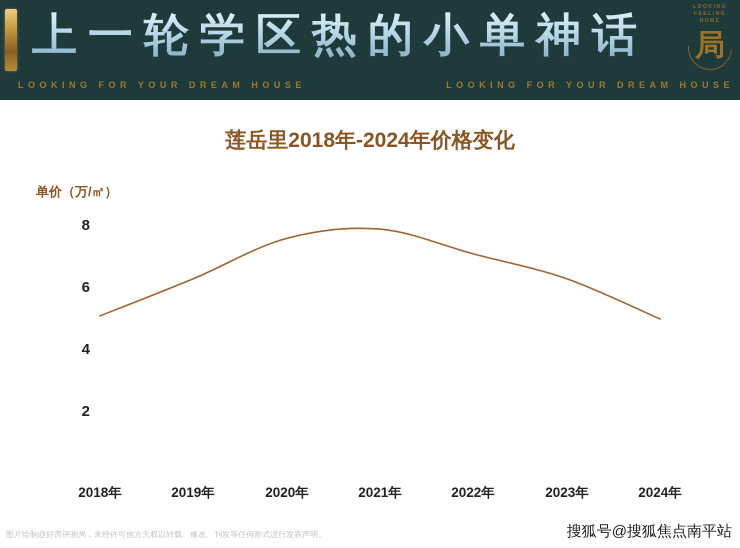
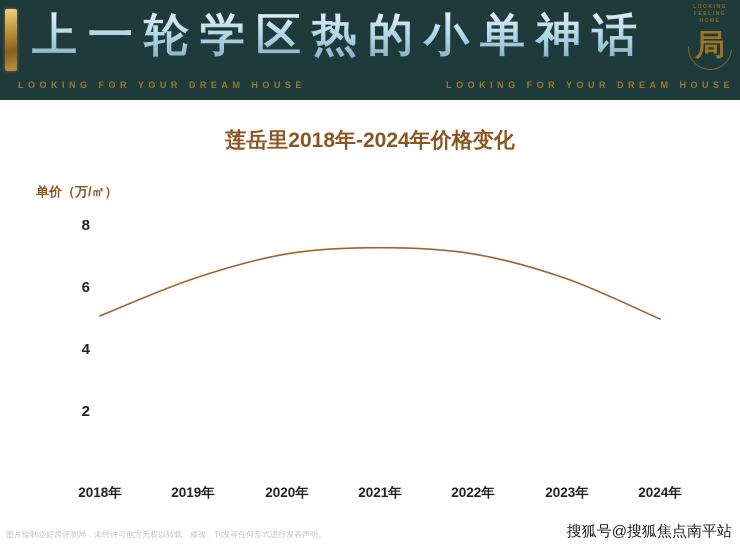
2020年: 7.6 -> 7.1
2021年: 7.9 -> 7.3
